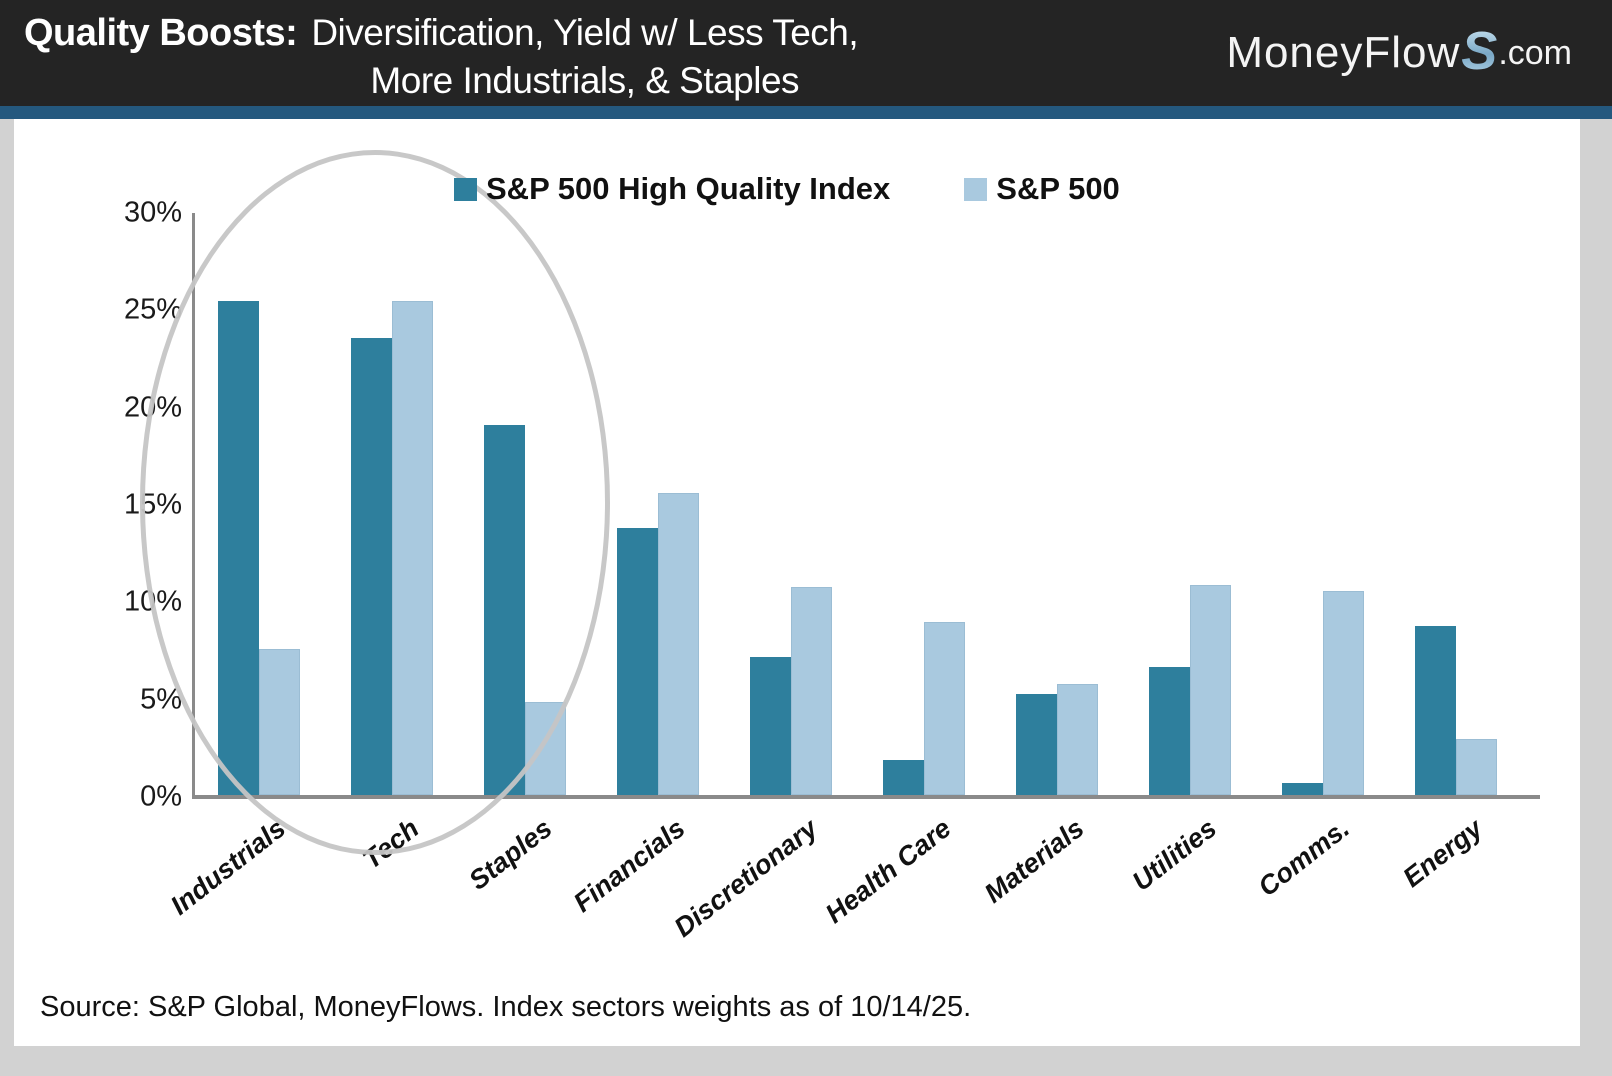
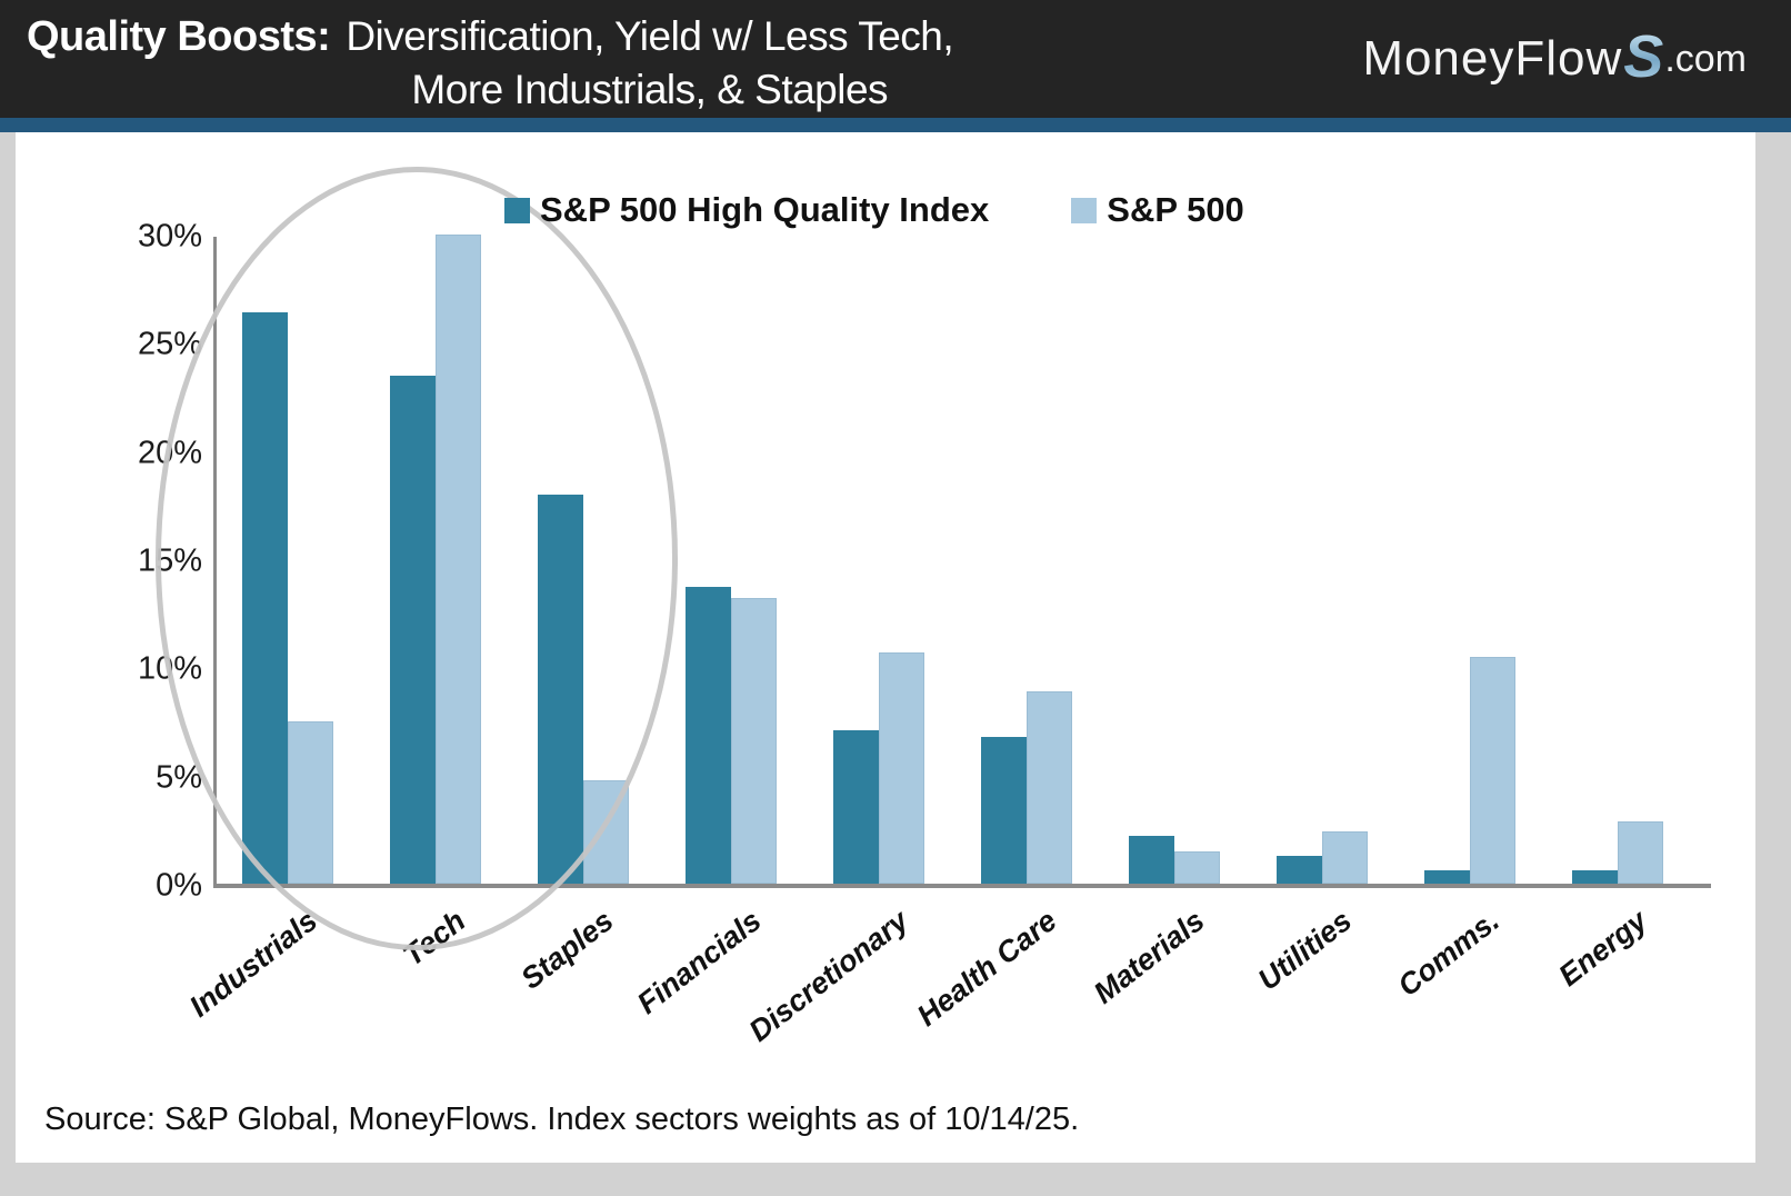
S&P 500 High Quality Index/Industrials: 25.4% -> 26.4%
S&P 500/Tech: 25.4% -> 30.0%
S&P 500 High Quality Index/Staples: 19.0% -> 18.0%
S&P 500/Financials: 15.5% -> 13.2%
S&P 500 High Quality Index/Health Care: 1.8% -> 6.8%
S&P 500 High Quality Index/Materials: 5.2% -> 2.2%
S&P 500/Materials: 5.7% -> 1.5%
S&P 500 High Quality Index/Utilities: 6.6% -> 1.3%
S&P 500/Utilities: 10.8% -> 2.4%
S&P 500 High Quality Index/Energy: 8.7% -> 0.6%
